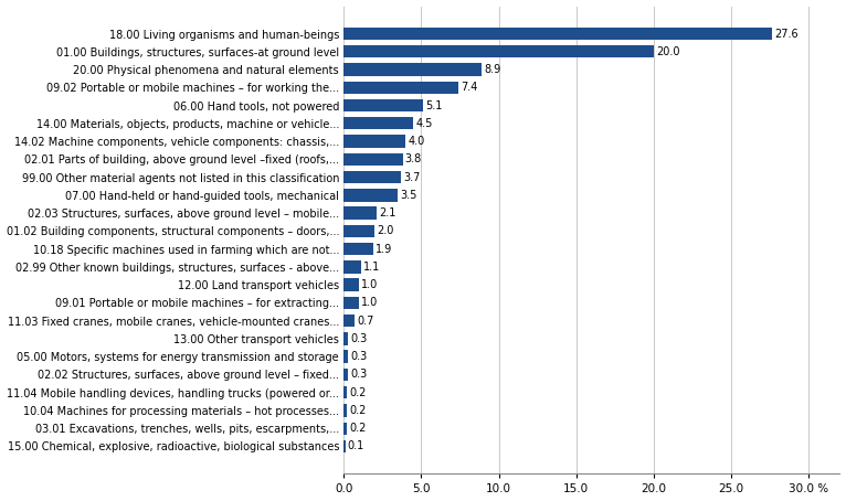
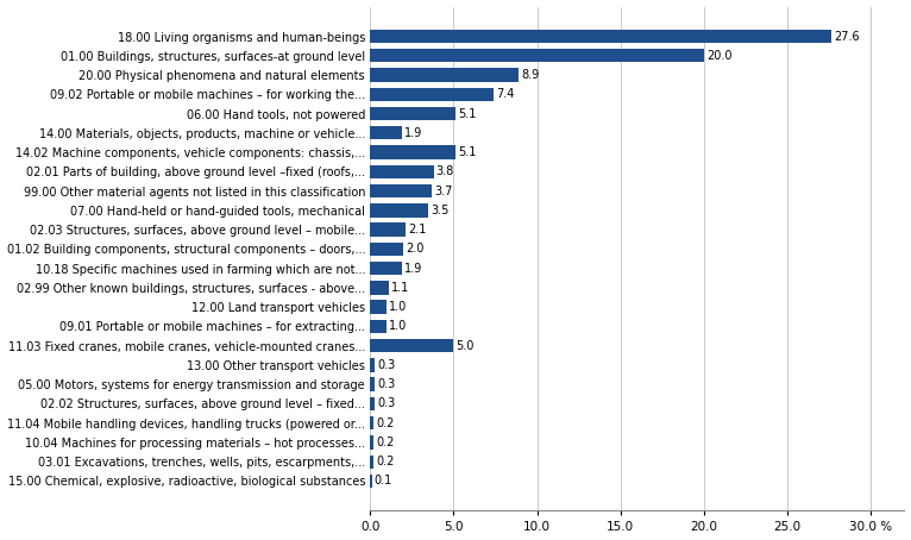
14.00 Materials, objects, products, machine or vehicle...: 4.5 -> 1.9
14.02 Machine components, vehicle components: chassis,...: 4.0 -> 5.1
11.03 Fixed cranes, mobile cranes, vehicle-mounted cranes...: 0.7 -> 5.0
